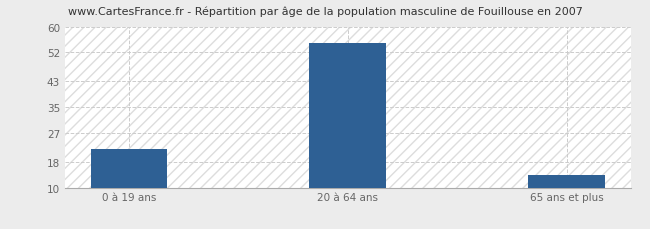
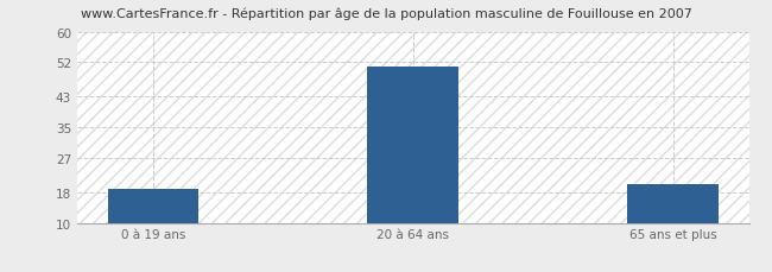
0 à 19 ans: 22 -> 19
20 à 64 ans: 55 -> 51
65 ans et plus: 14 -> 20
